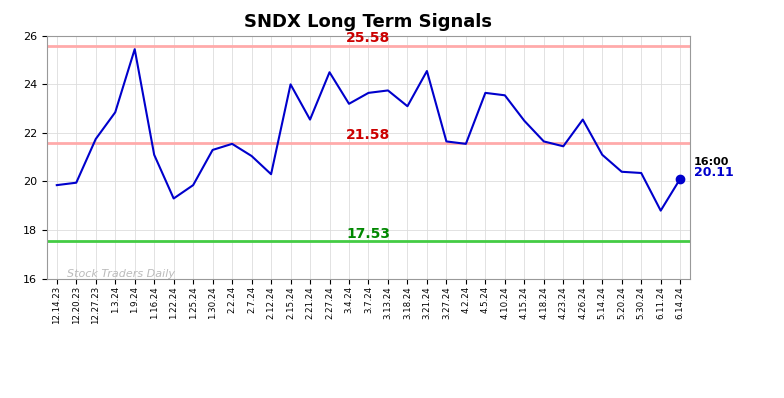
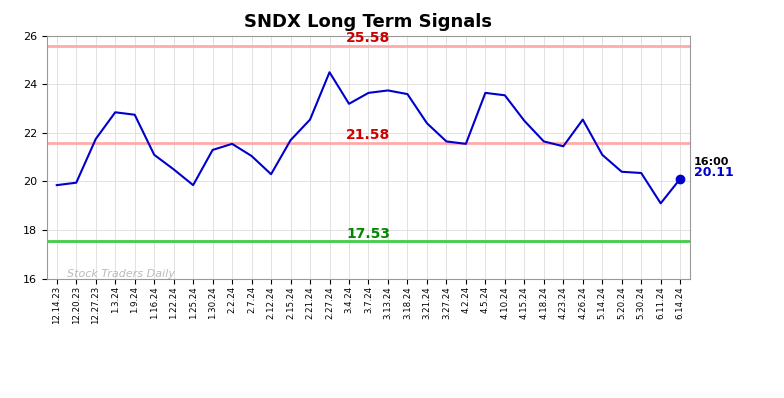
1.9.24: 25.45 -> 22.75
1.22.24: 19.30 -> 20.50
2.15.24: 24.00 -> 21.70
3.18.24: 23.10 -> 23.60
3.21.24: 24.55 -> 22.40
6.11.24: 18.80 -> 19.10
